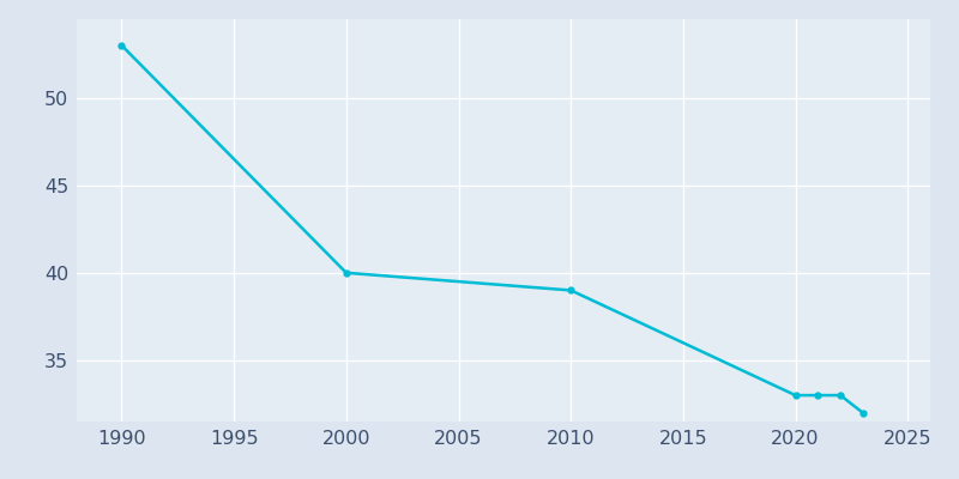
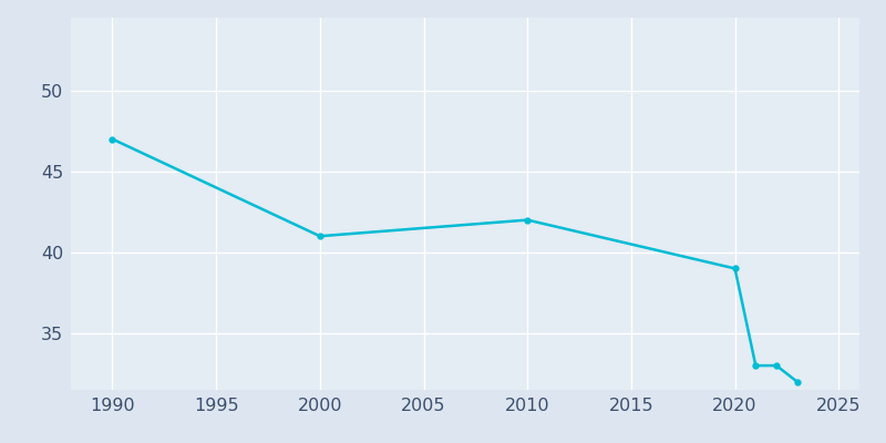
1990: 53 -> 47
2000: 40 -> 41
2010: 39 -> 42
2020: 33 -> 39
